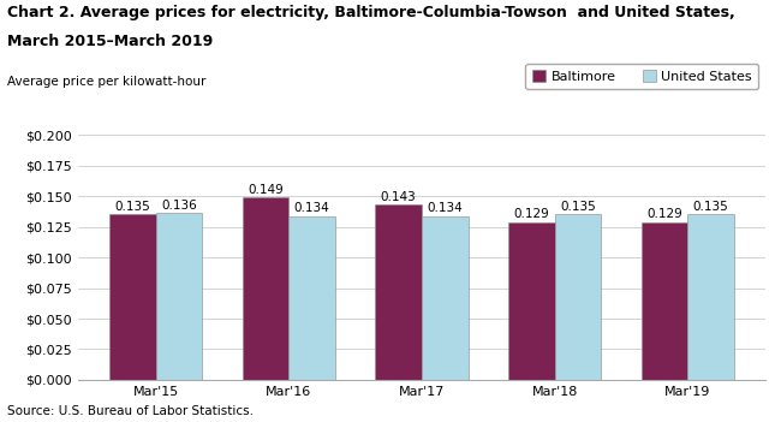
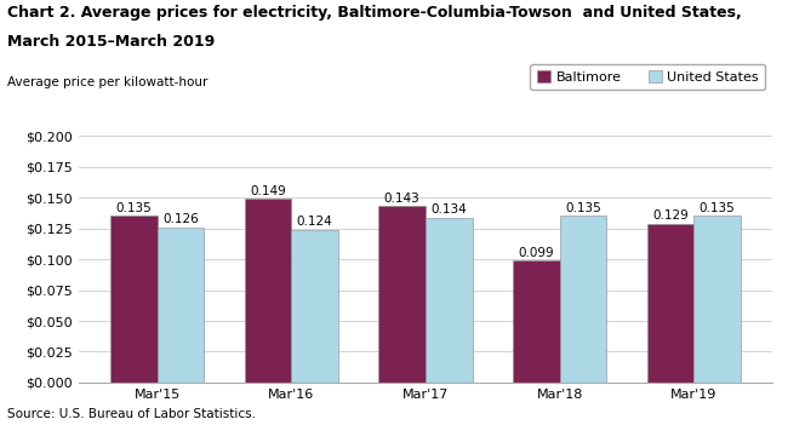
United States/Mar'15: 0.136 -> 0.126
United States/Mar'16: 0.134 -> 0.124
Baltimore/Mar'18: 0.129 -> 0.099
